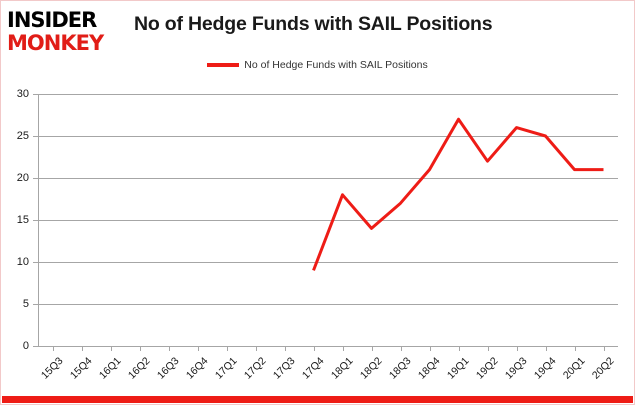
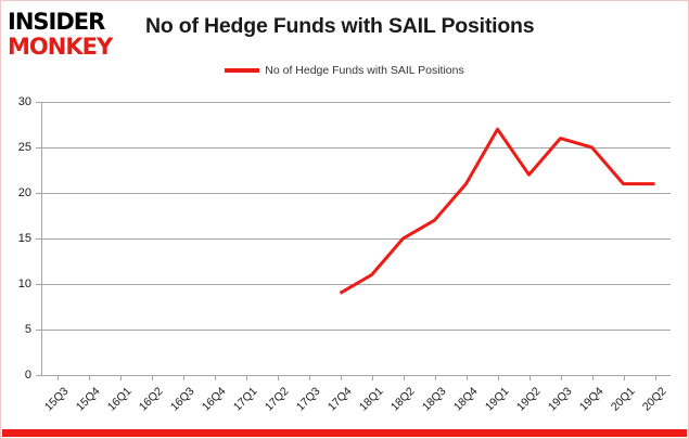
18Q1: 18 -> 11
18Q2: 14 -> 15
